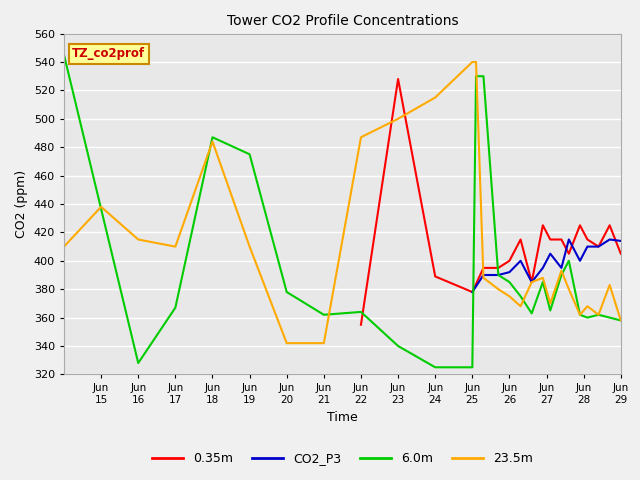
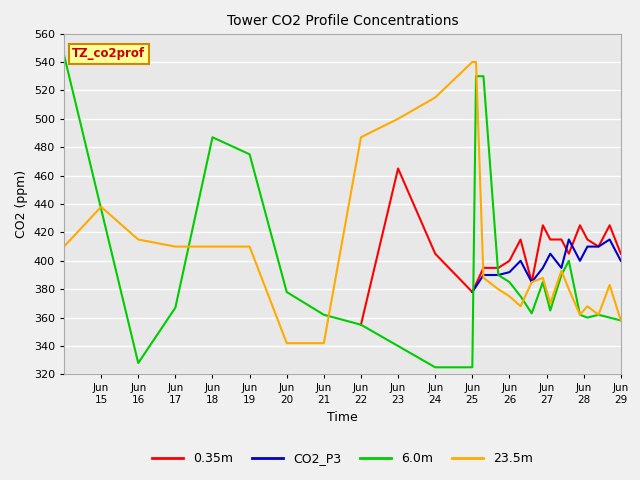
23.5m/Jun 18: 484 -> 410
6.0m/Jun 22: 364 -> 355
0.35m/Jun 23: 528 -> 465
0.35m/Jun 24: 389 -> 405
CO2_P3/Jun 29: 414 -> 400
